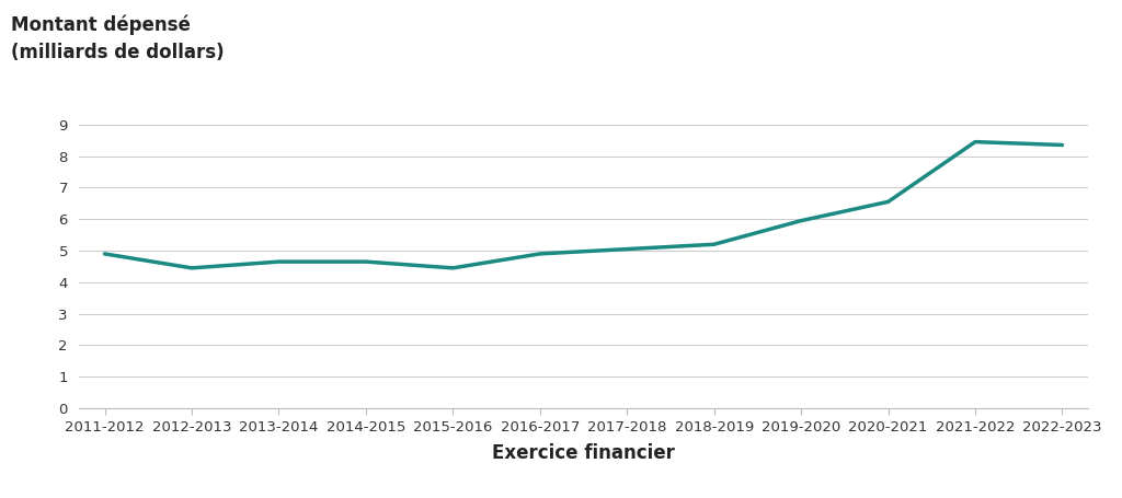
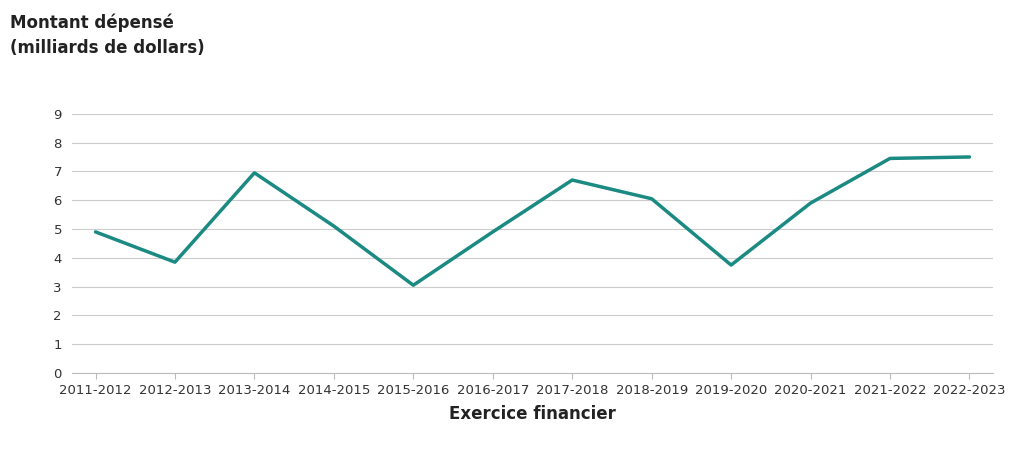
2012-2013: 4.45 -> 3.85
2013-2014: 4.65 -> 6.95
2014-2015: 4.65 -> 5.10
2015-2016: 4.45 -> 3.05
2017-2018: 5.05 -> 6.70
2018-2019: 5.20 -> 6.05
2019-2020: 5.95 -> 3.75
2020-2021: 6.55 -> 5.90
2021-2022: 8.45 -> 7.45
2022-2023: 8.35 -> 7.50
